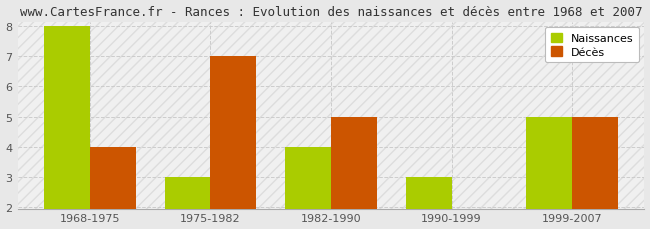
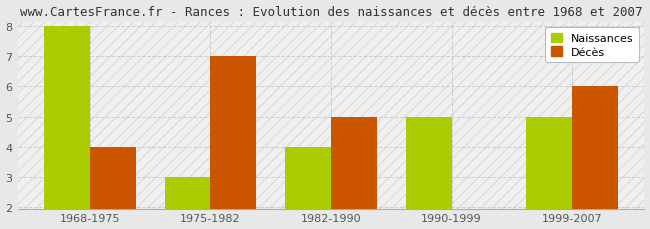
Naissances/1990-1999: 3 -> 5
Décès/1999-2007: 5 -> 6
